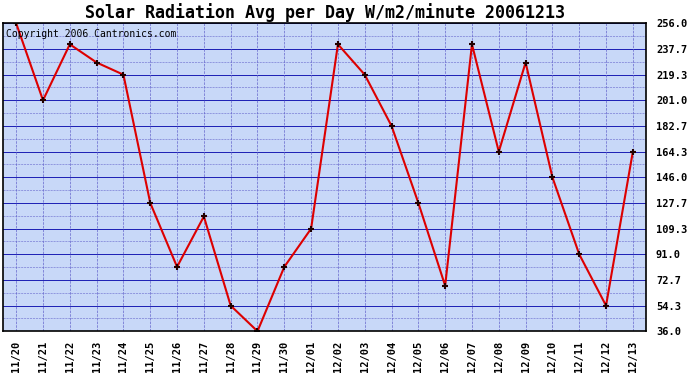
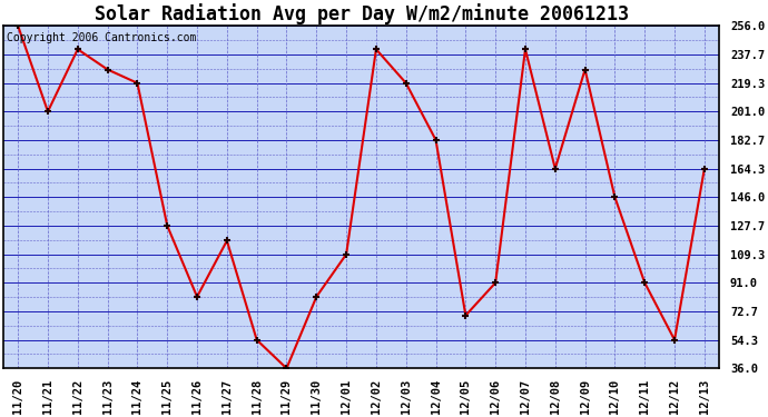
12/05: 128 -> 70
12/06: 68 -> 91
